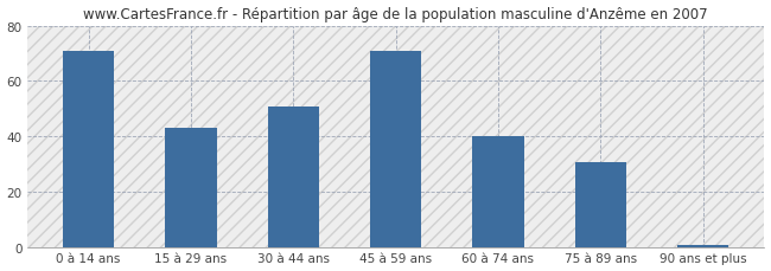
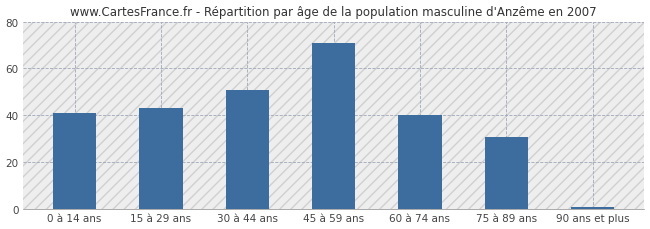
0 à 14 ans: 71 -> 41
